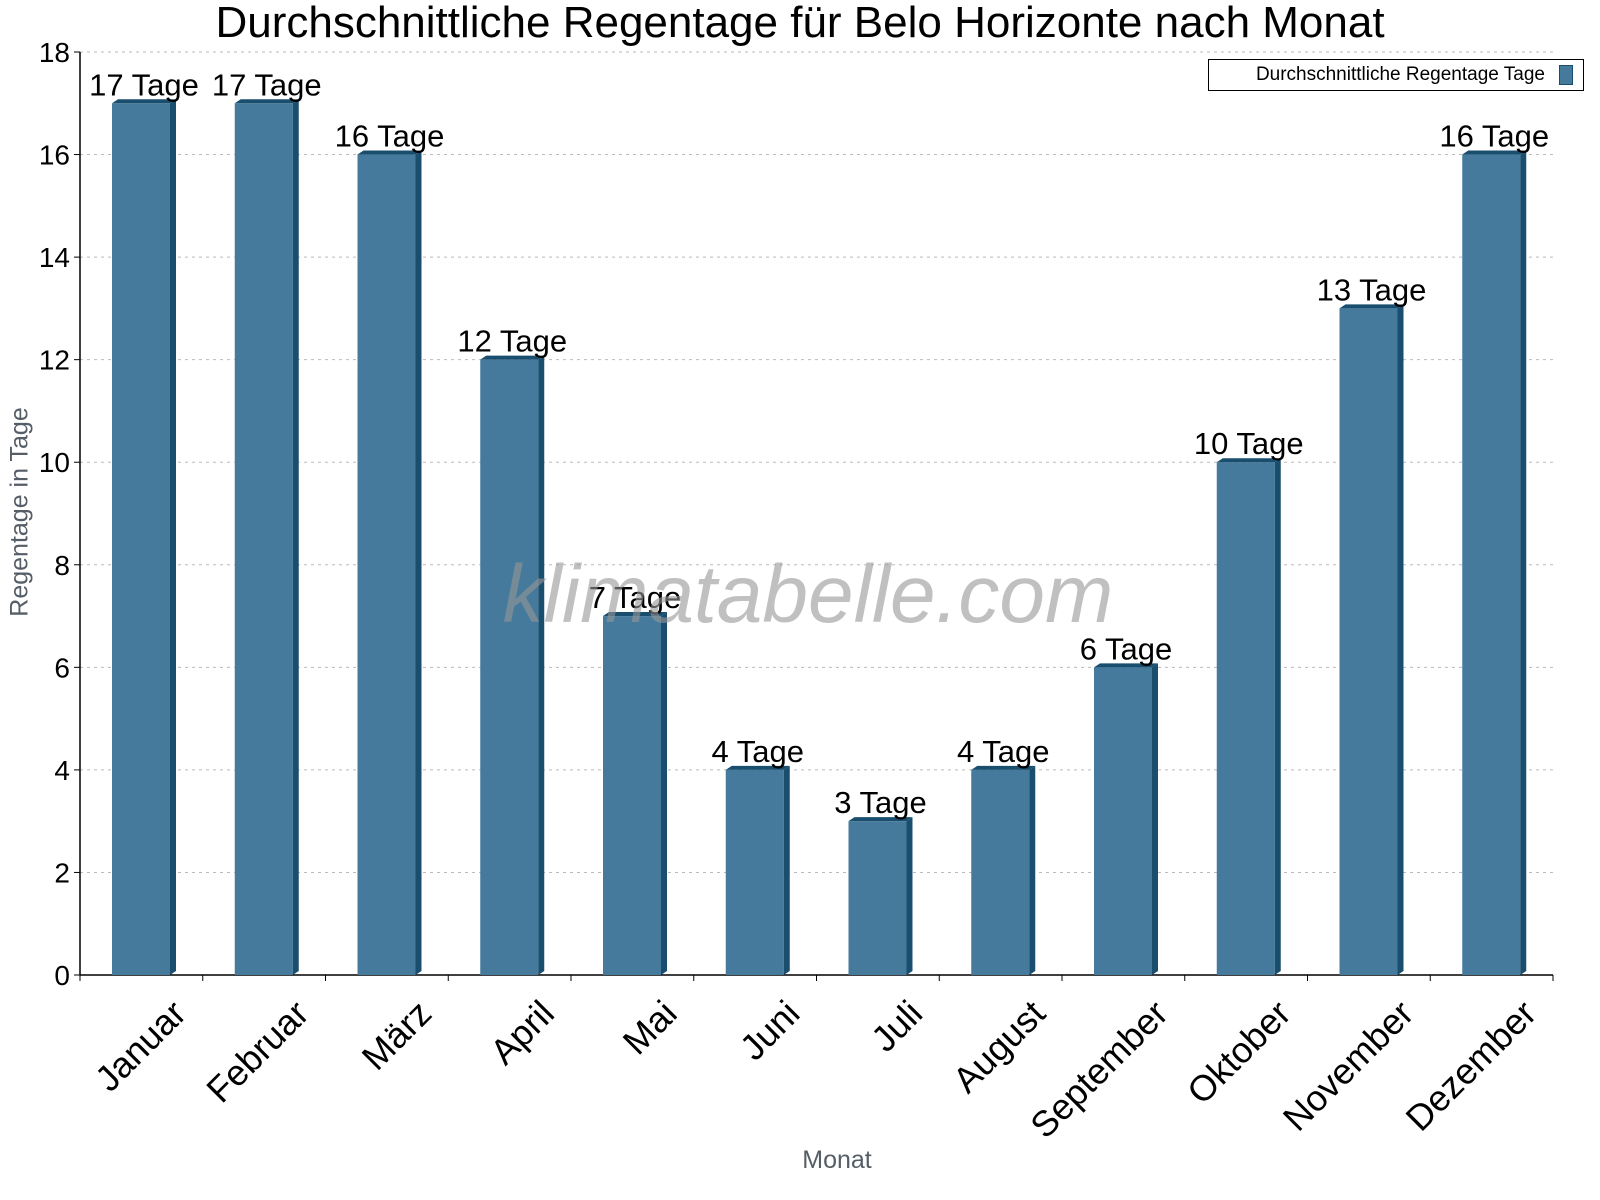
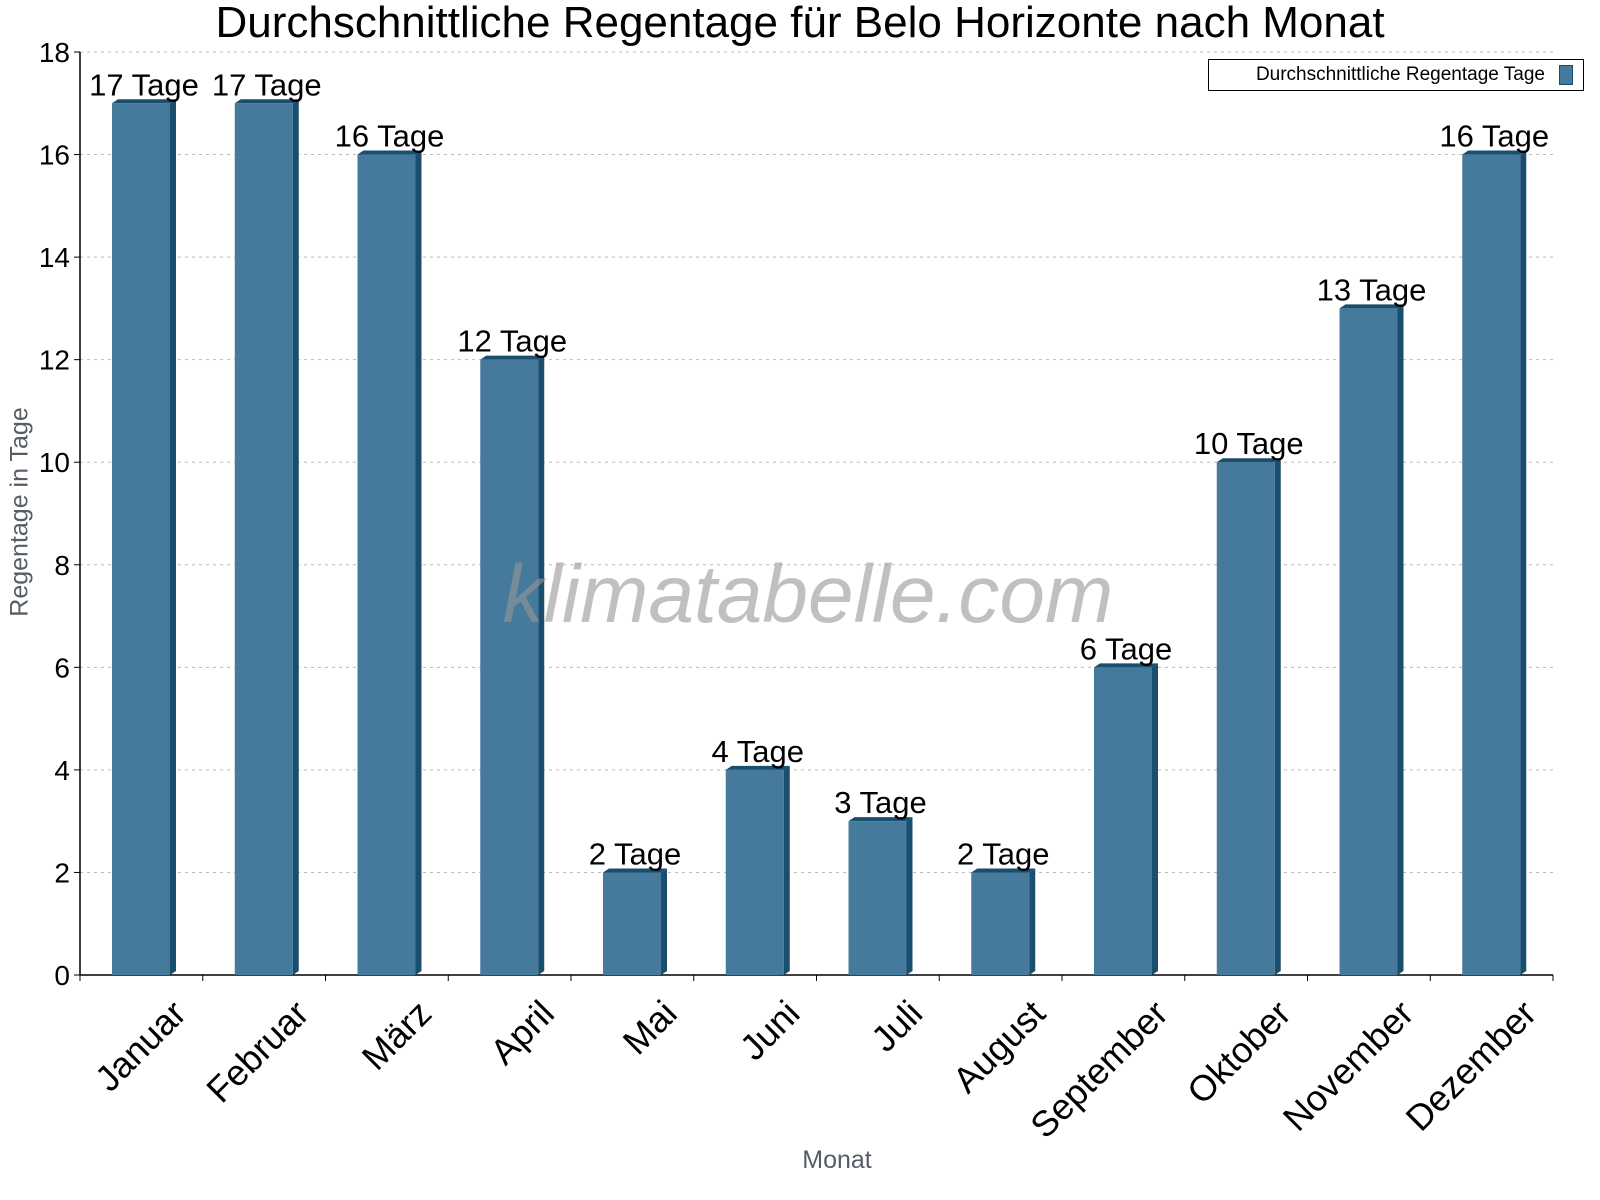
Mai: 7 -> 2
August: 4 -> 2
